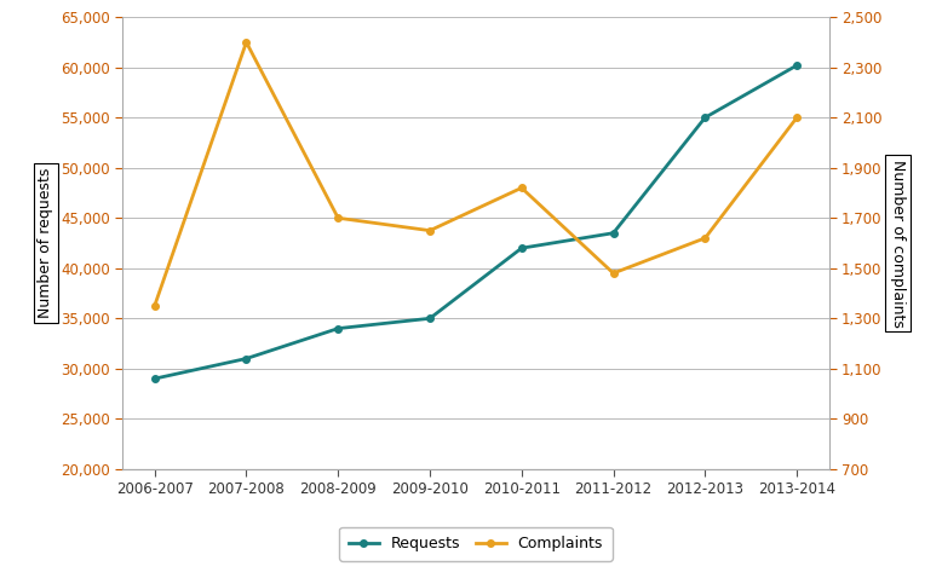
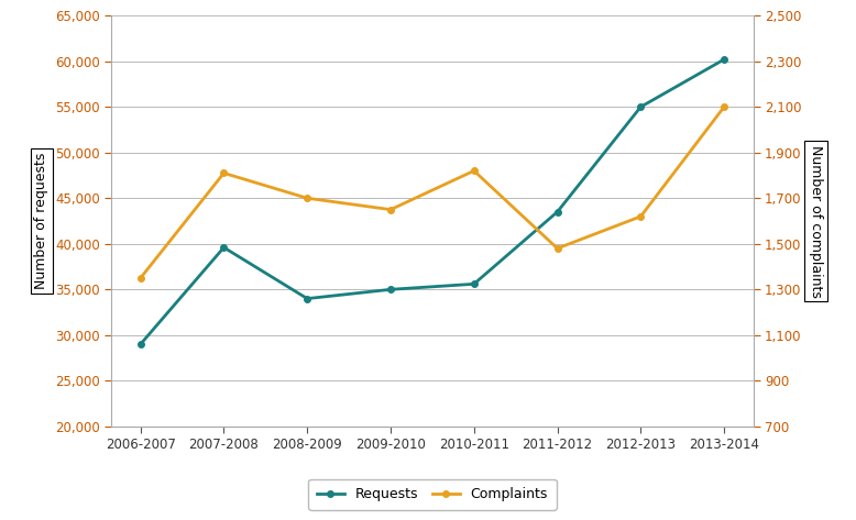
Requests/2007-2008: 31,000 -> 39,600
Complaints/2007-2008: 2,400 -> 1,810
Requests/2010-2011: 42,000 -> 35,600
